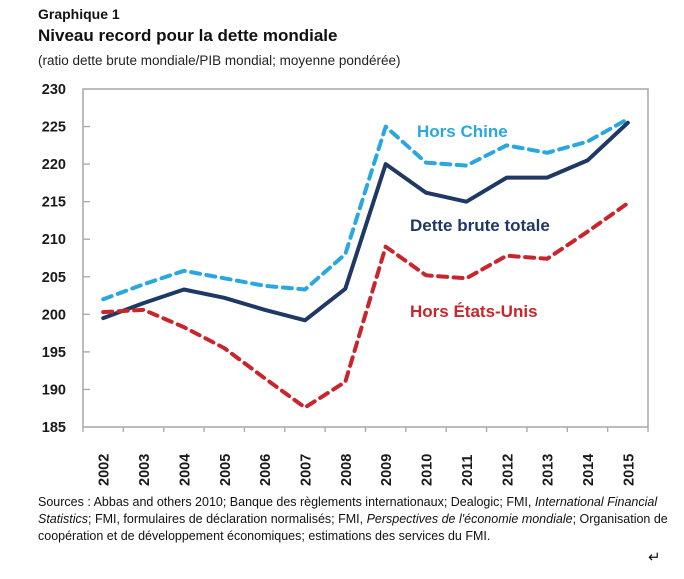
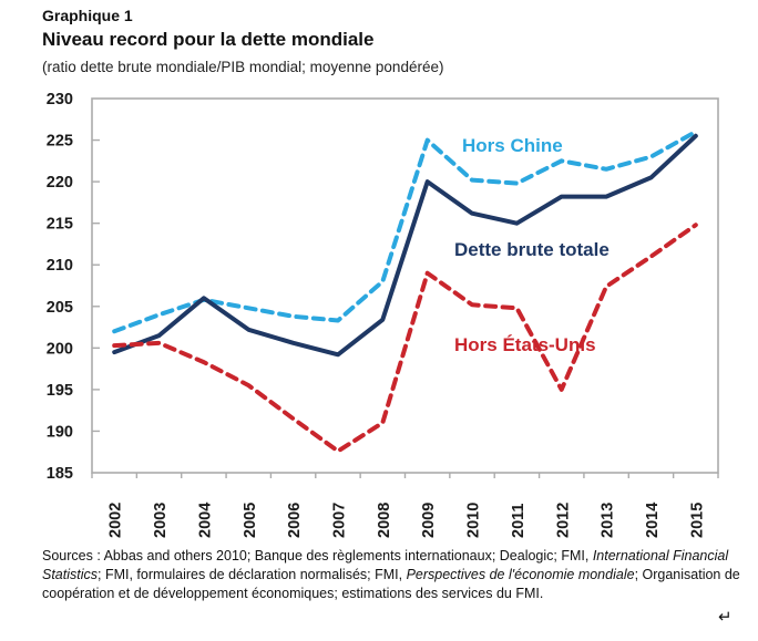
Dette brute totale/2004: 203 -> 206
Hors États-Unis/2012: 208 -> 195
